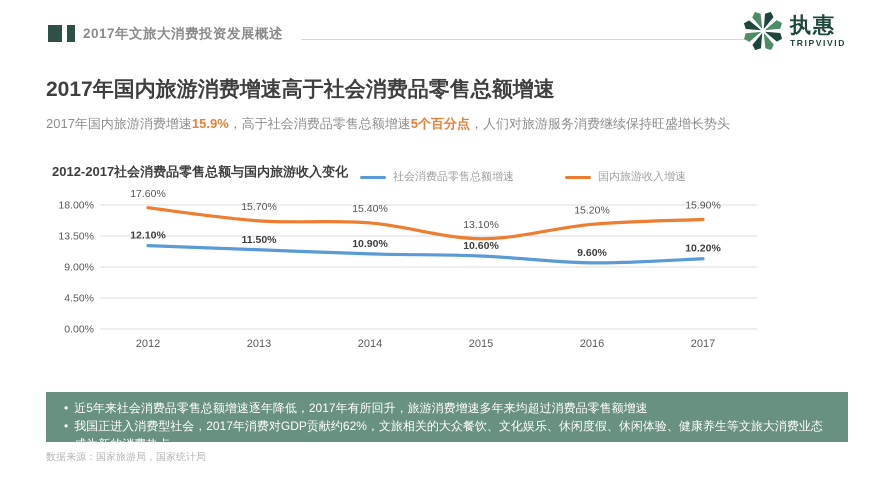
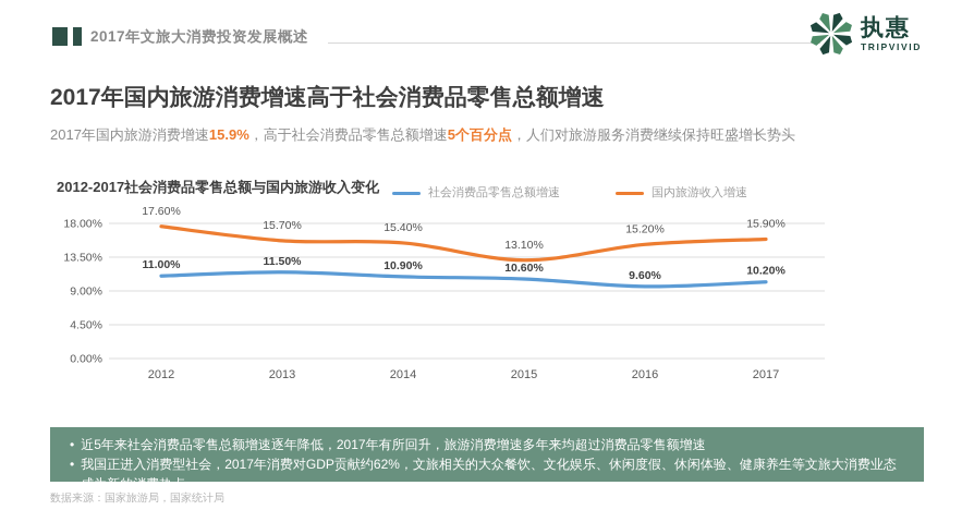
社会消费品零售总额增速/2012: 12.10% -> 11.00%
